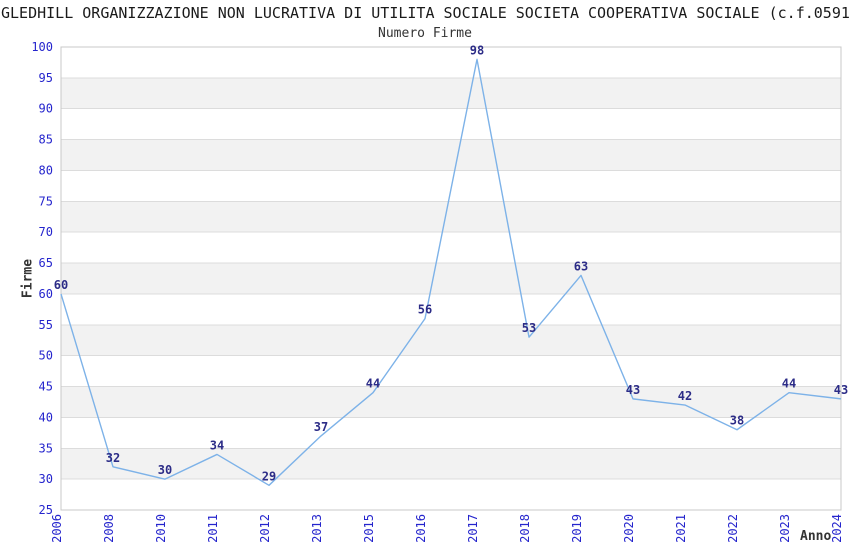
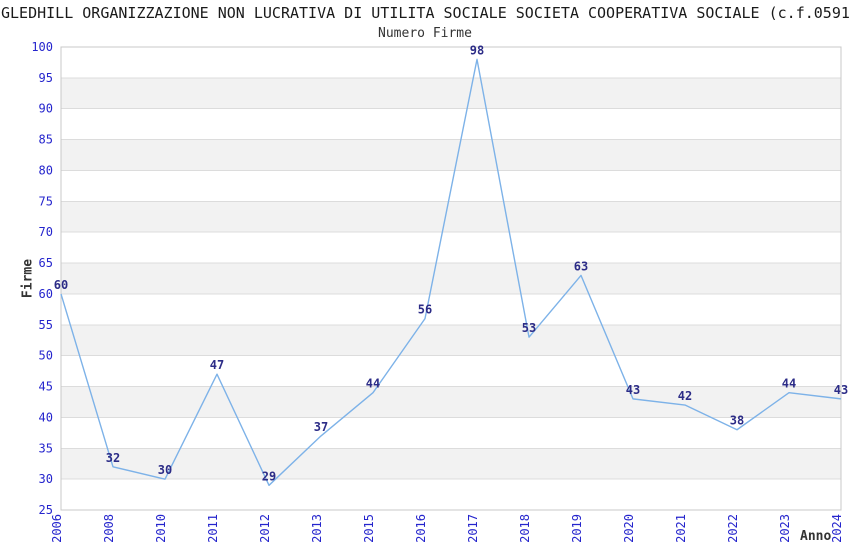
2011: 34 -> 47
